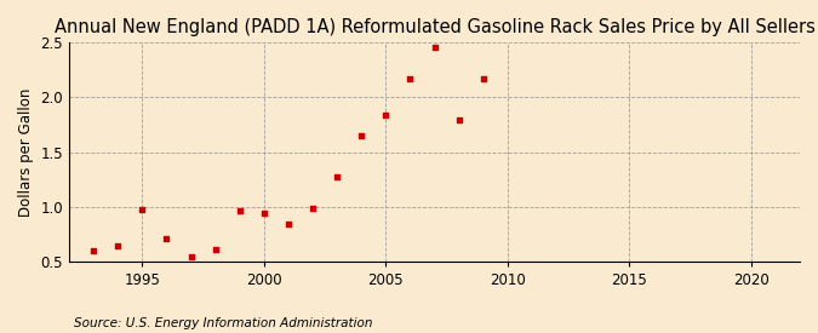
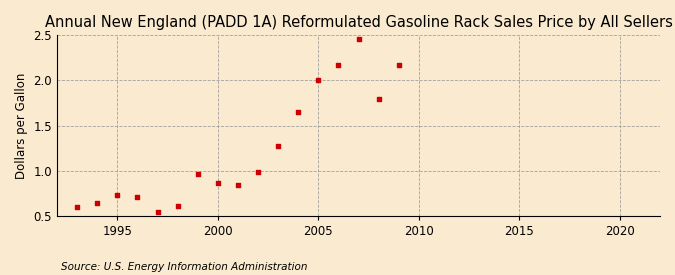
1995: 0.98 -> 0.73
2000: 0.94 -> 0.87
2005: 1.84 -> 2.00
